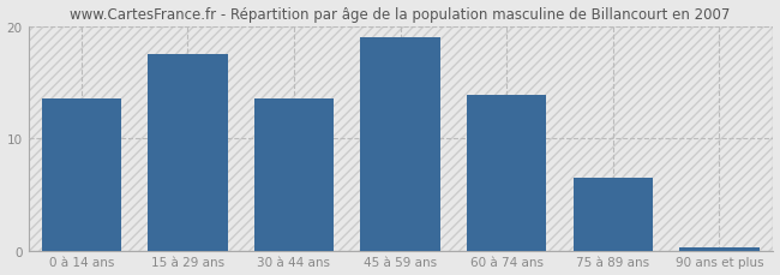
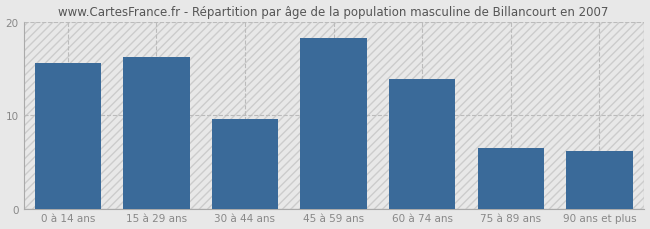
0 à 14 ans: 13.5 -> 15.6
15 à 29 ans: 17.5 -> 16.2
30 à 44 ans: 13.5 -> 9.6
45 à 59 ans: 19.0 -> 18.2
90 ans et plus: 0.3 -> 6.2
